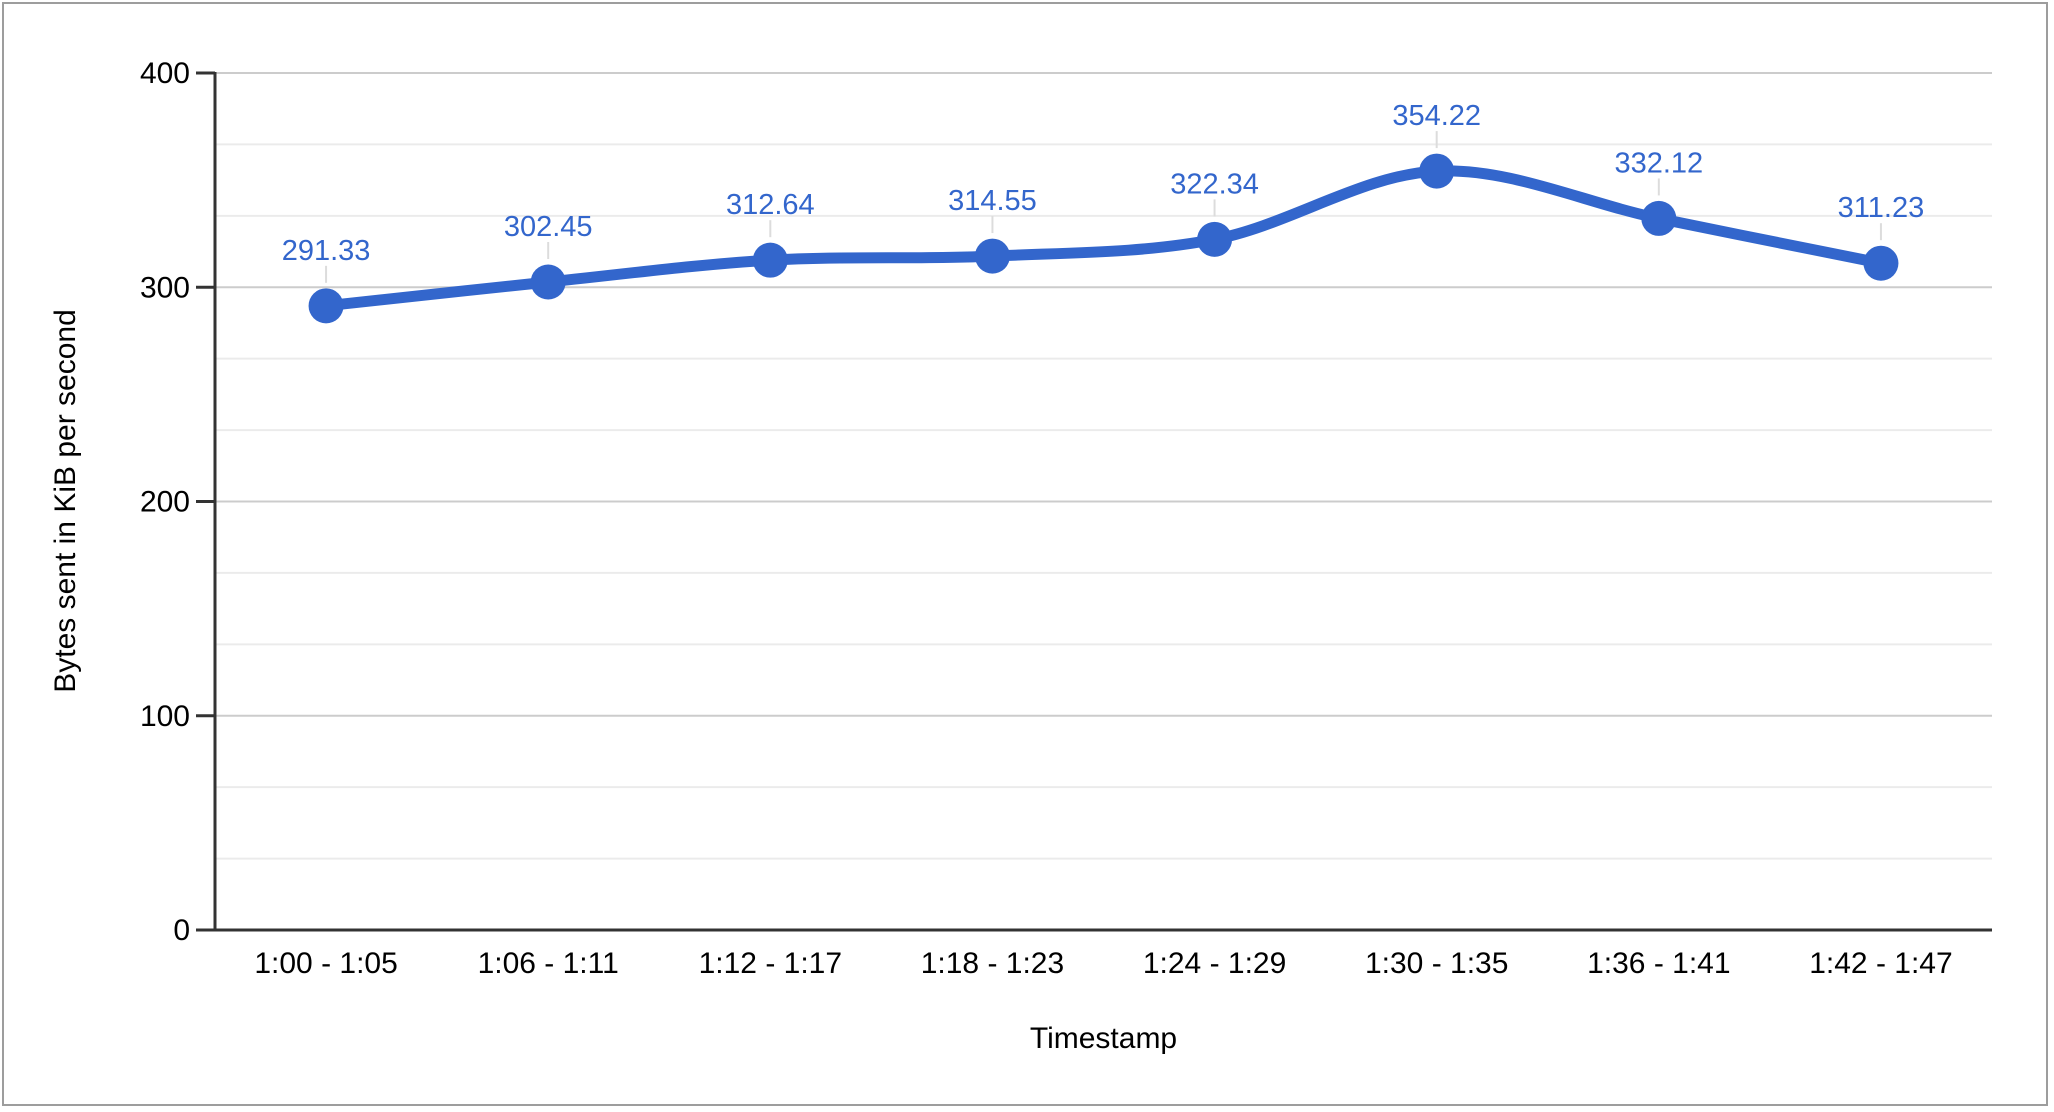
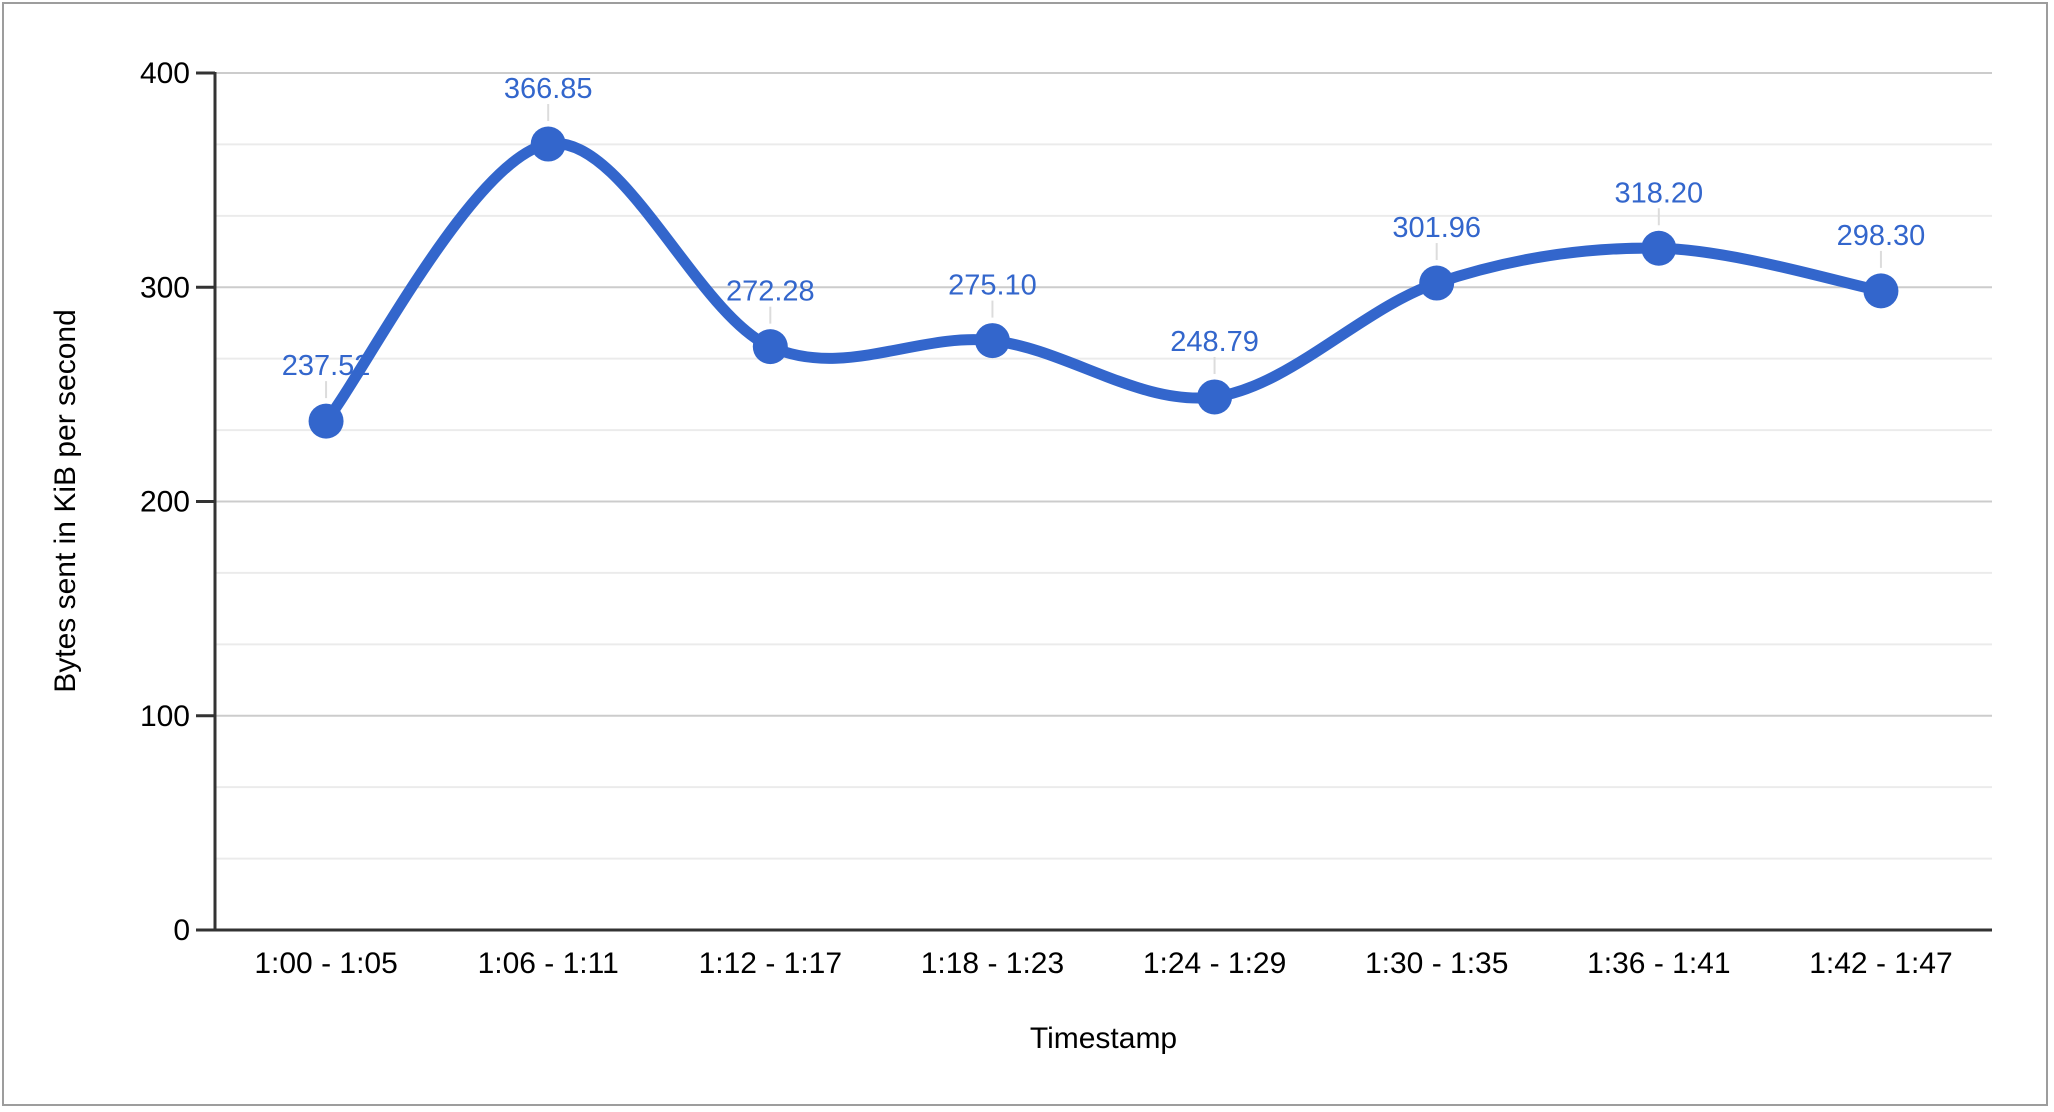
1:00 - 1:05: 291.33 -> 237.52
1:06 - 1:11: 302.45 -> 366.85
1:12 - 1:17: 312.64 -> 272.28
1:18 - 1:23: 314.55 -> 275.10
1:24 - 1:29: 322.34 -> 248.79
1:30 - 1:35: 354.22 -> 301.96
1:36 - 1:41: 332.12 -> 318.20
1:42 - 1:47: 311.23 -> 298.30
